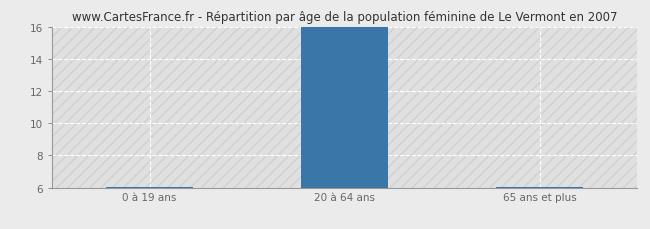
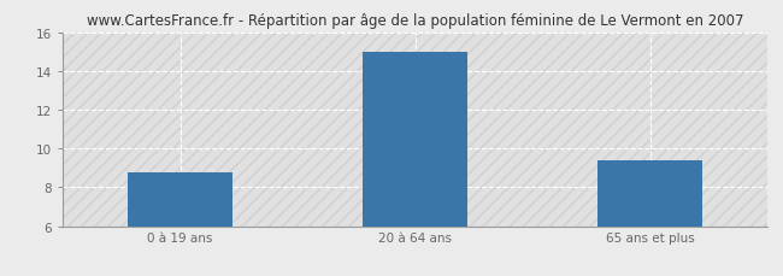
0 à 19 ans: 6.0 -> 8.8
20 à 64 ans: 16.0 -> 15.0
65 ans et plus: 6.0 -> 9.4
